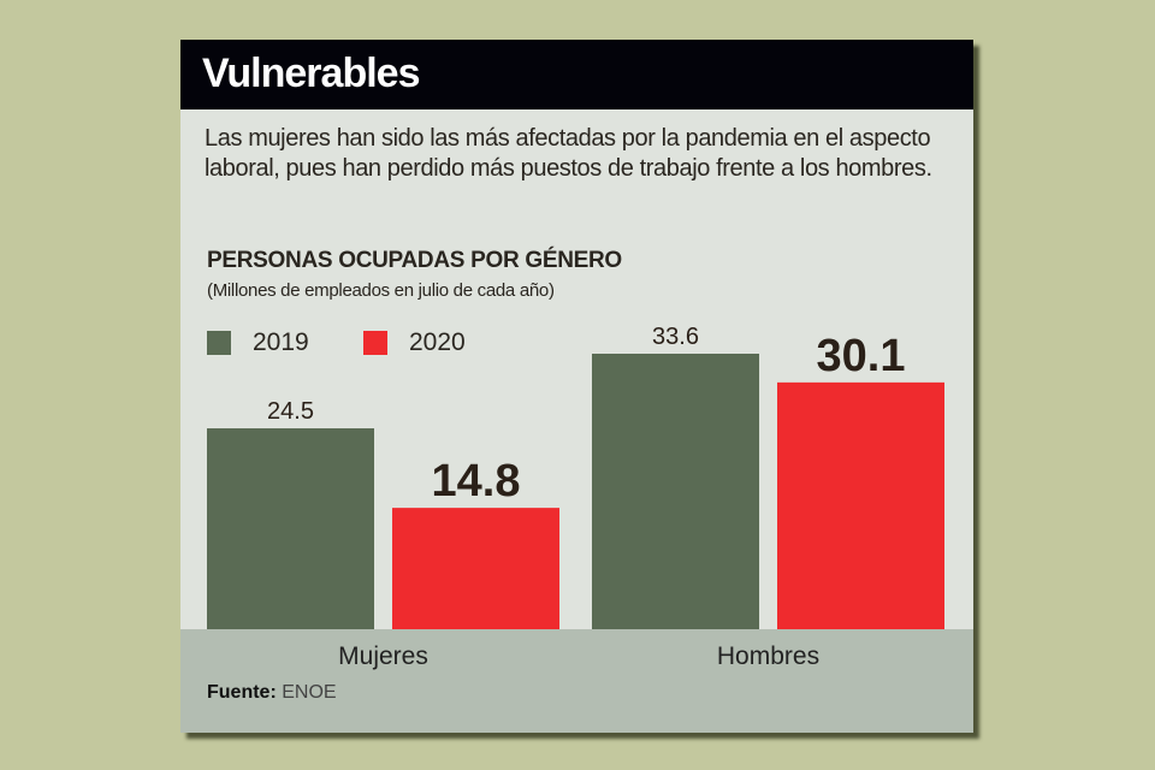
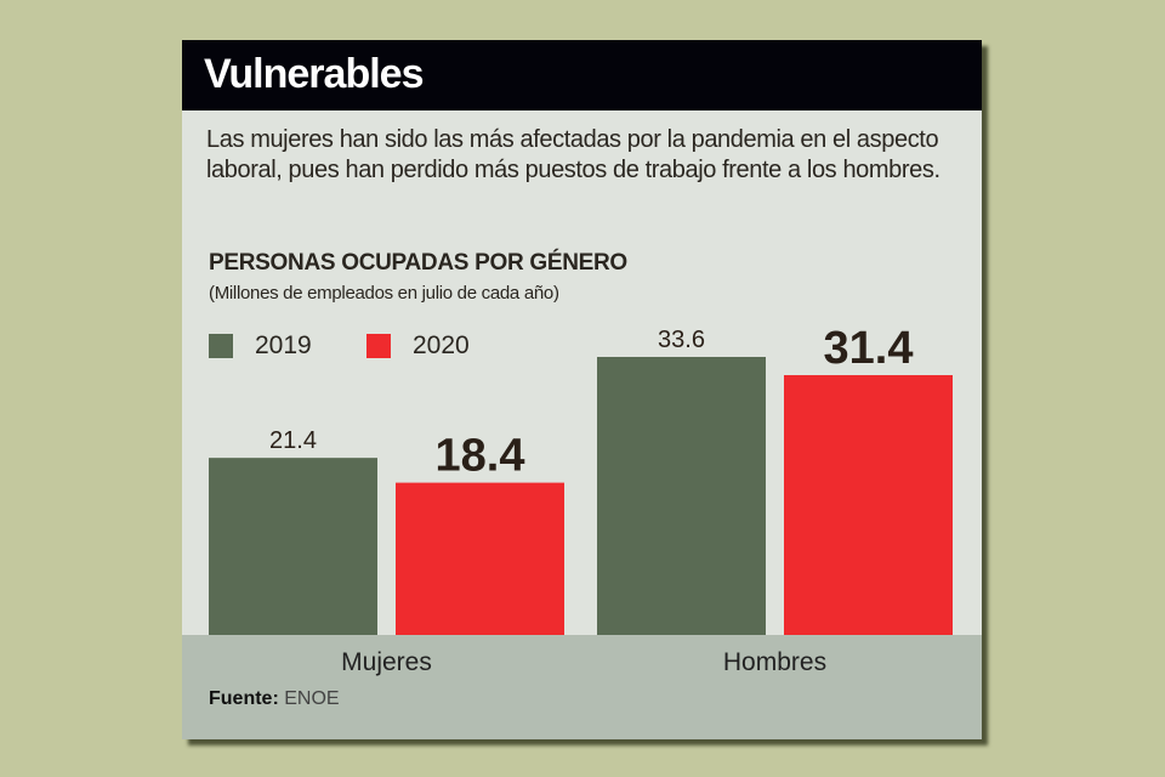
2019/Mujeres: 24.5 -> 21.4
2020/Mujeres: 14.8 -> 18.4
2020/Hombres: 30.1 -> 31.4
